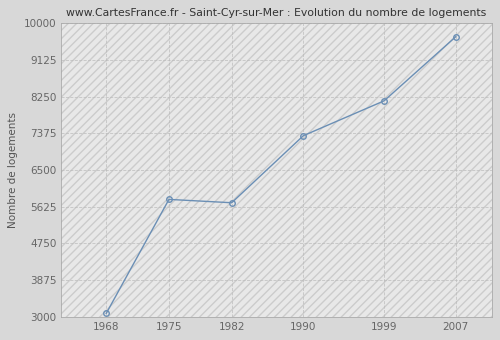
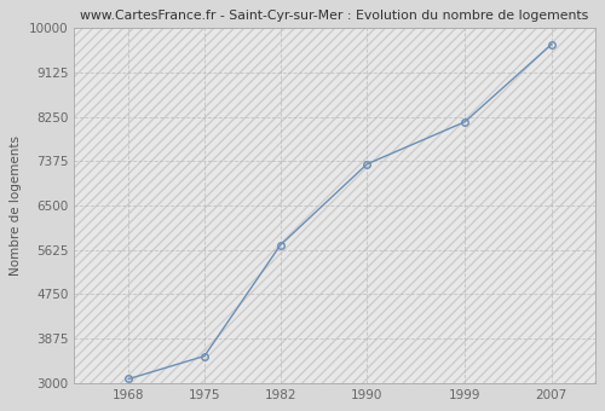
1975: 5800 -> 3530
